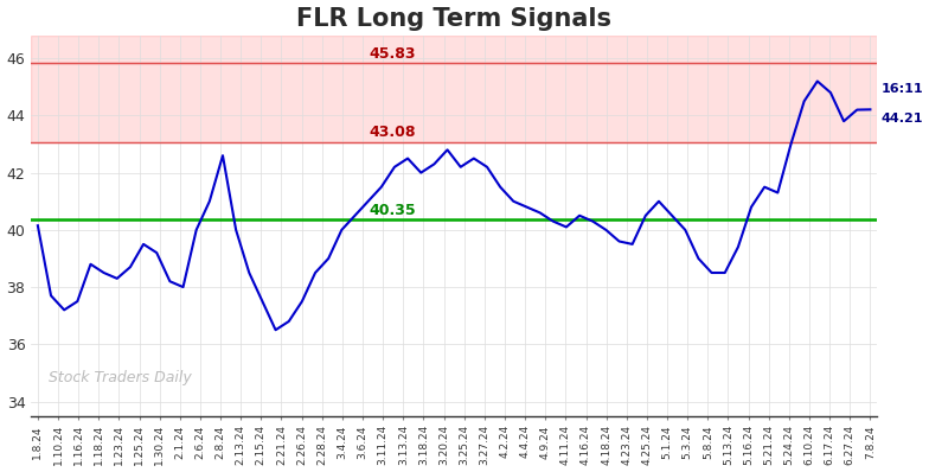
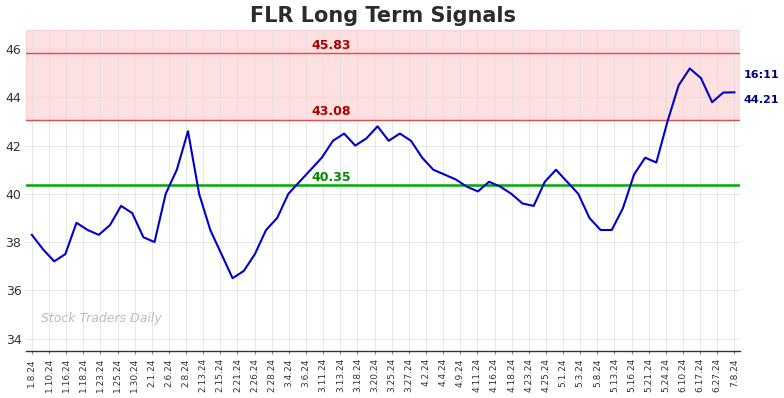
1.8.24: 40.15 -> 38.30
